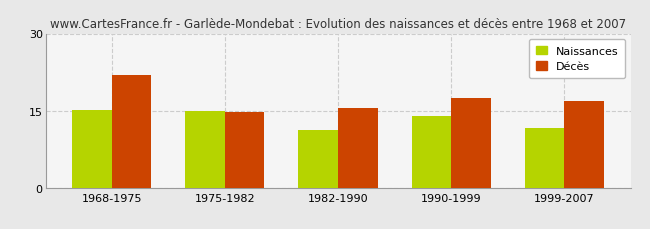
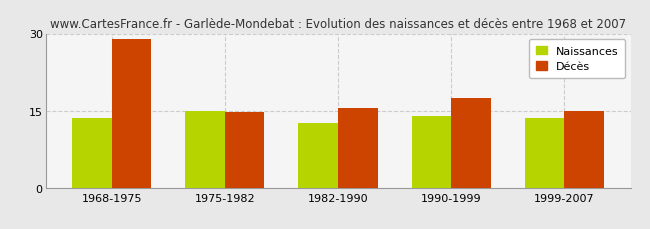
Naissances/1968-1975: 15.2 -> 13.5
Décès/1968-1975: 22.0 -> 29.0
Naissances/1982-1990: 11.2 -> 12.5
Naissances/1999-2007: 11.6 -> 13.5
Décès/1999-2007: 16.8 -> 15.0
